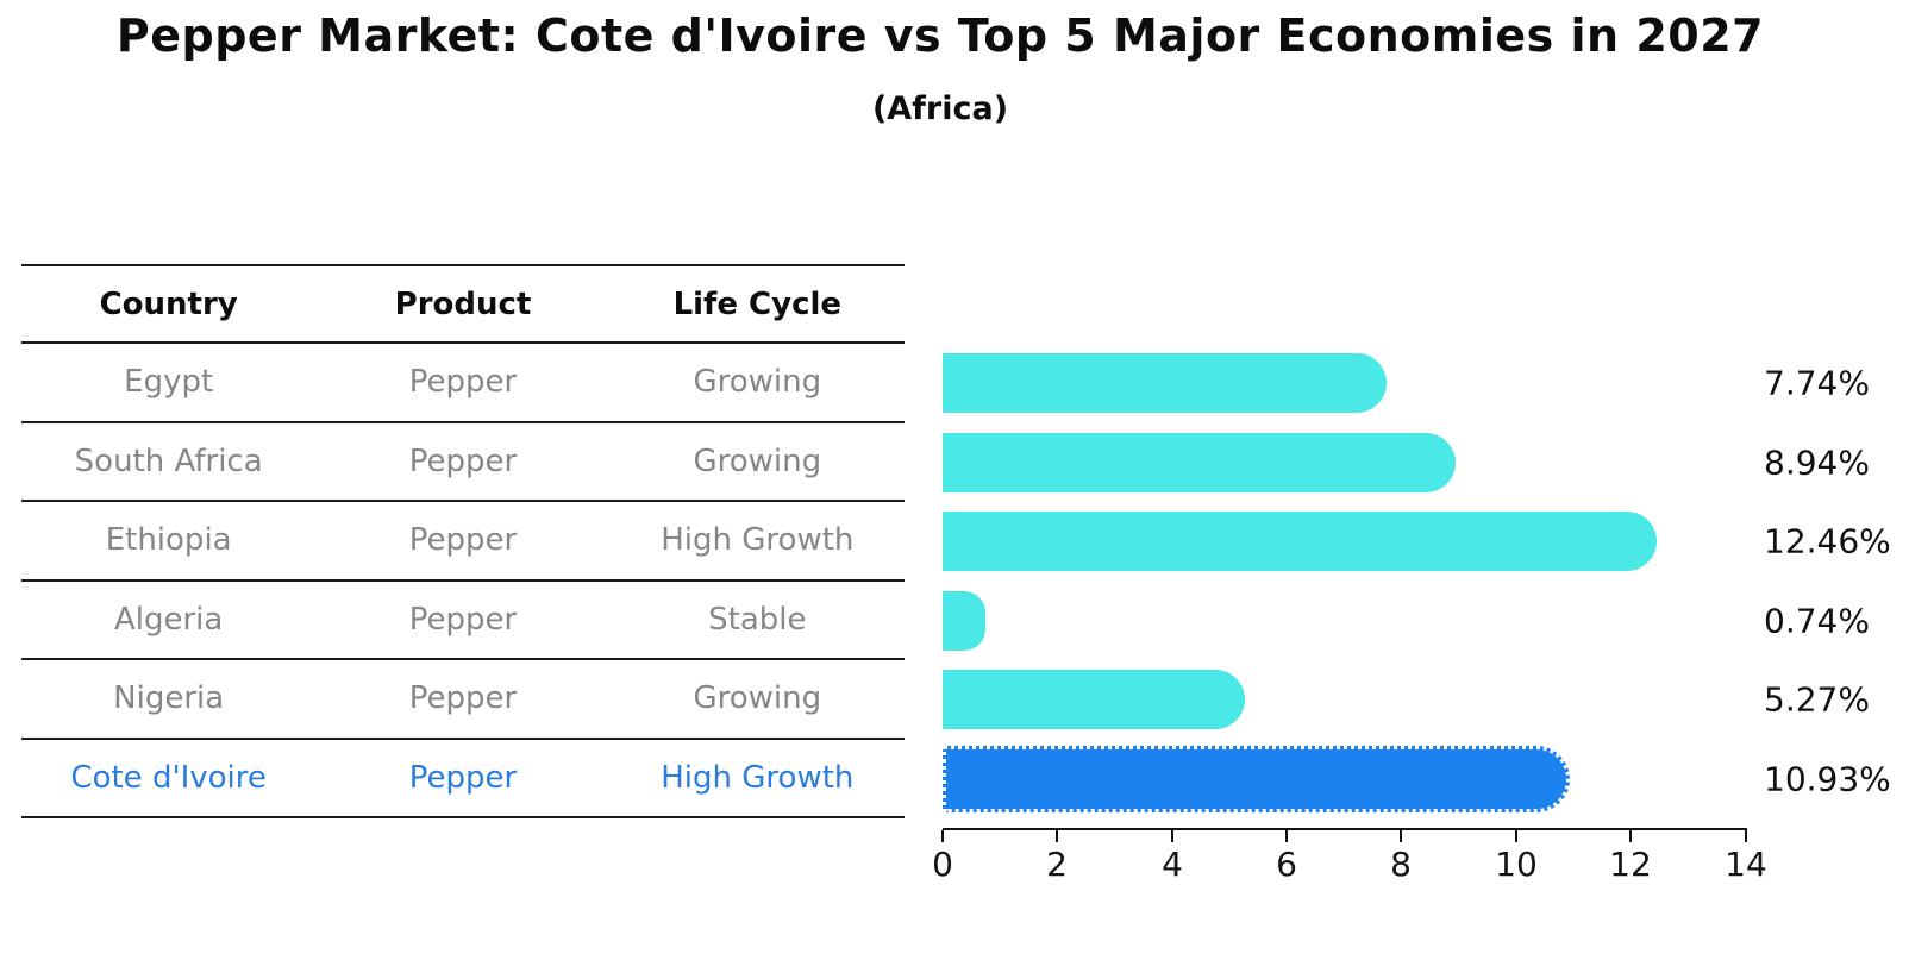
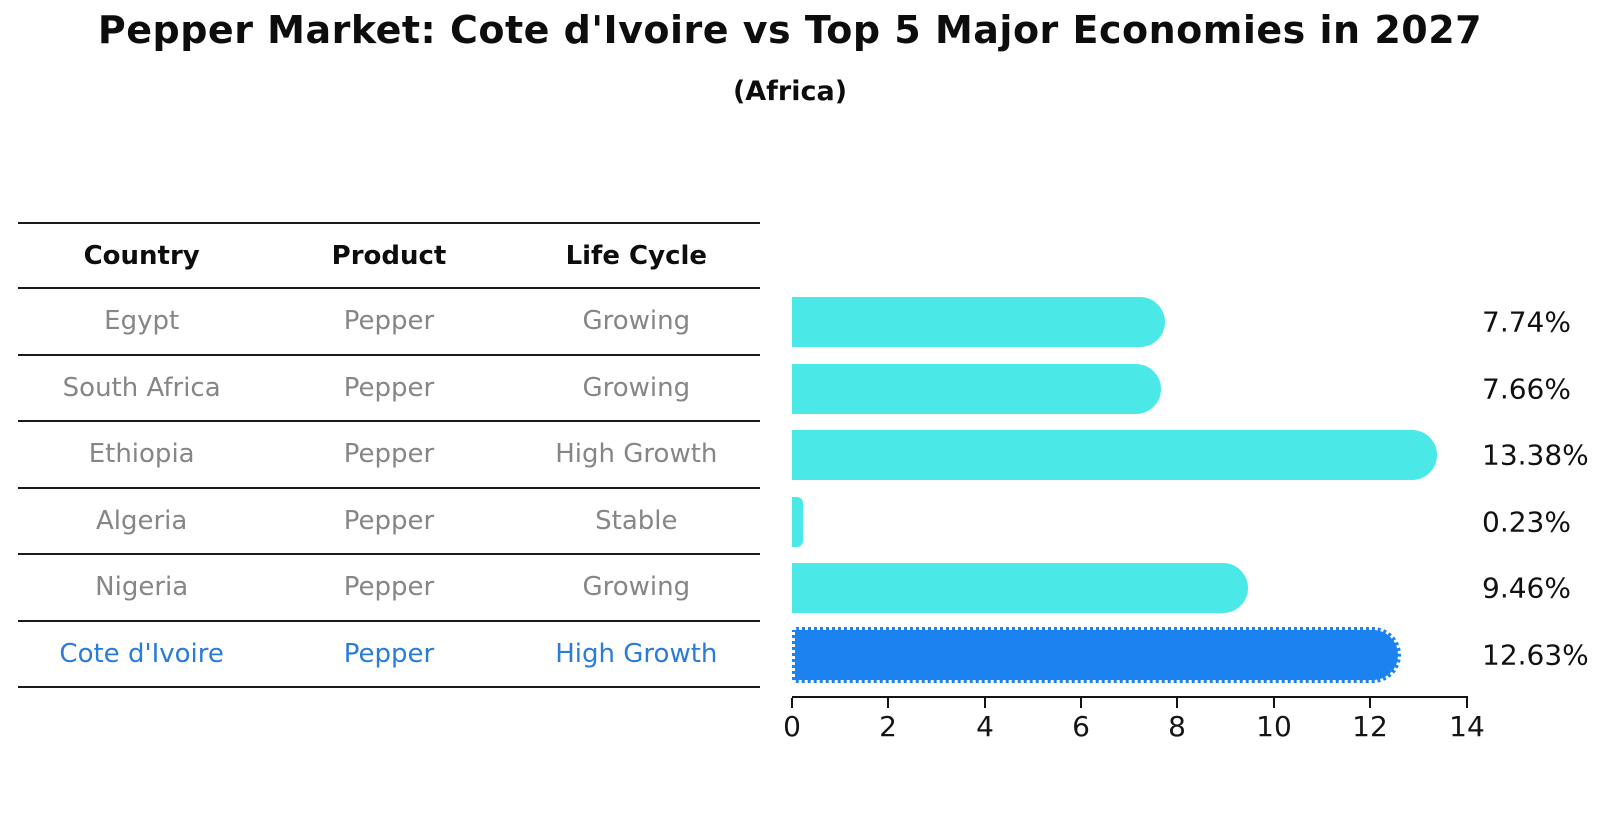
South Africa: 8.94% -> 7.66%
Ethiopia: 12.46% -> 13.38%
Algeria: 0.74% -> 0.23%
Nigeria: 5.27% -> 9.46%
Cote d'Ivoire: 10.93% -> 12.63%
